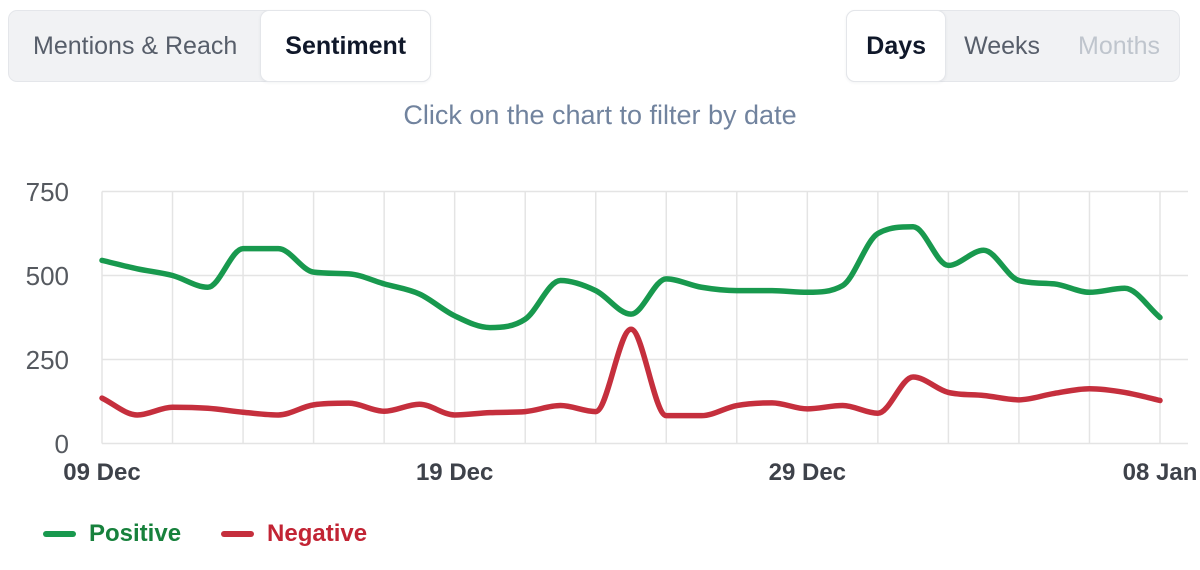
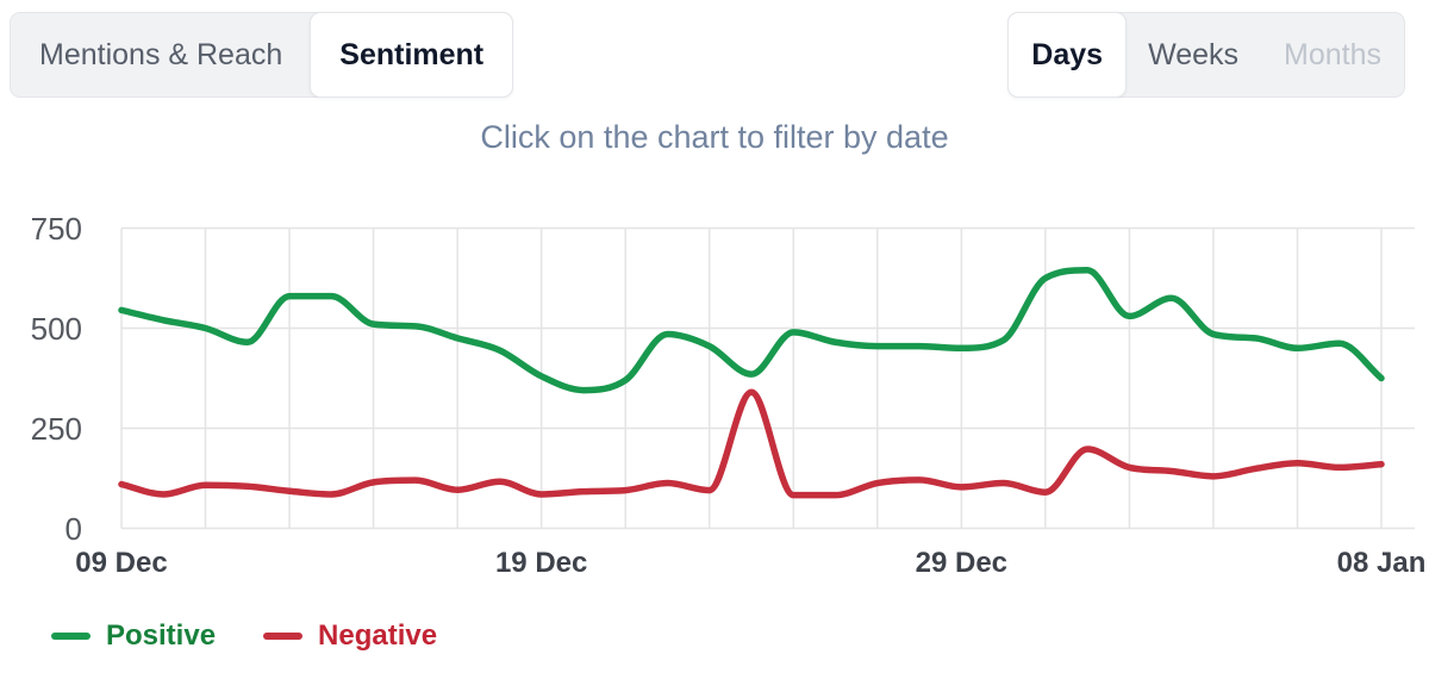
Negative/09 Dec: 140 -> 110
Negative/08 Jan: 130 -> 160
